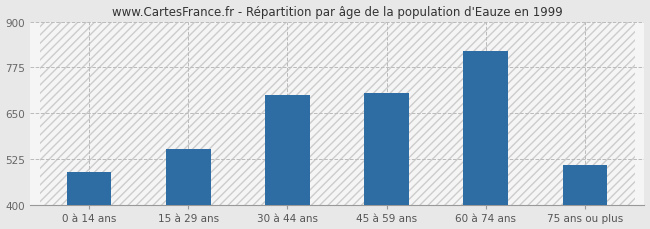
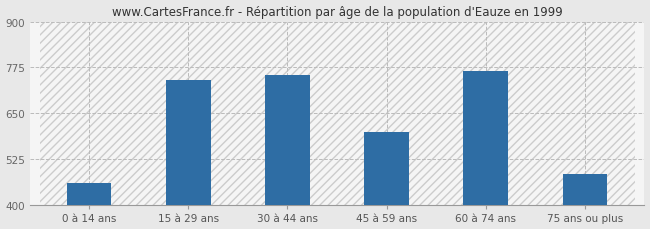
0 à 14 ans: 490 -> 460
15 à 29 ans: 553 -> 740
30 à 44 ans: 700 -> 755
45 à 59 ans: 705 -> 600
60 à 74 ans: 820 -> 765
75 ans ou plus: 510 -> 485
